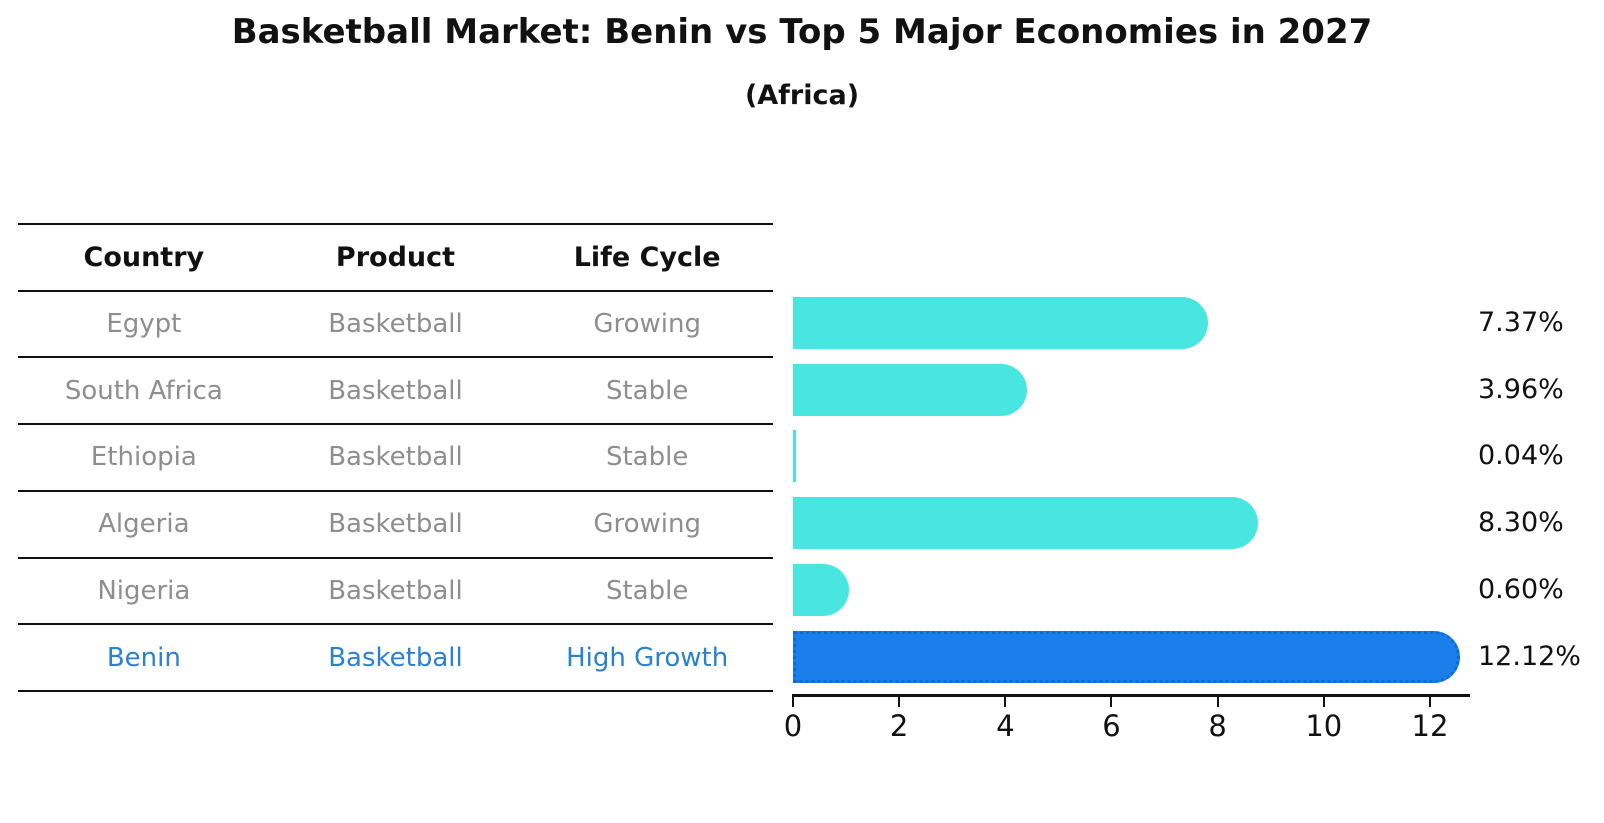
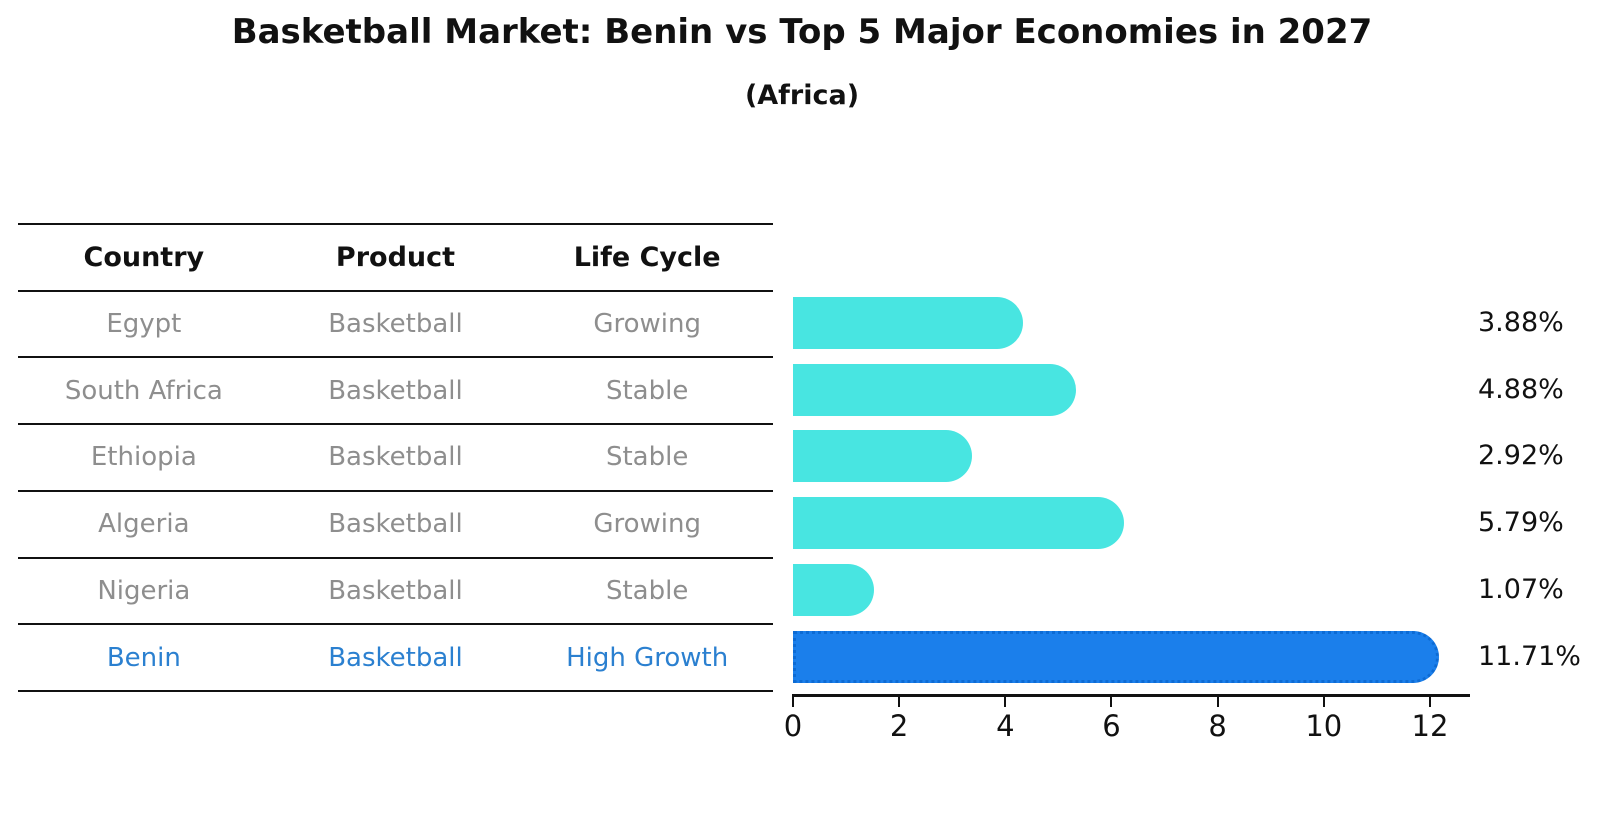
Egypt: 7.37% -> 3.88%
South Africa: 3.96% -> 4.88%
Ethiopia: 0.04% -> 2.92%
Algeria: 8.30% -> 5.79%
Nigeria: 0.60% -> 1.07%
Benin: 12.12% -> 11.71%
